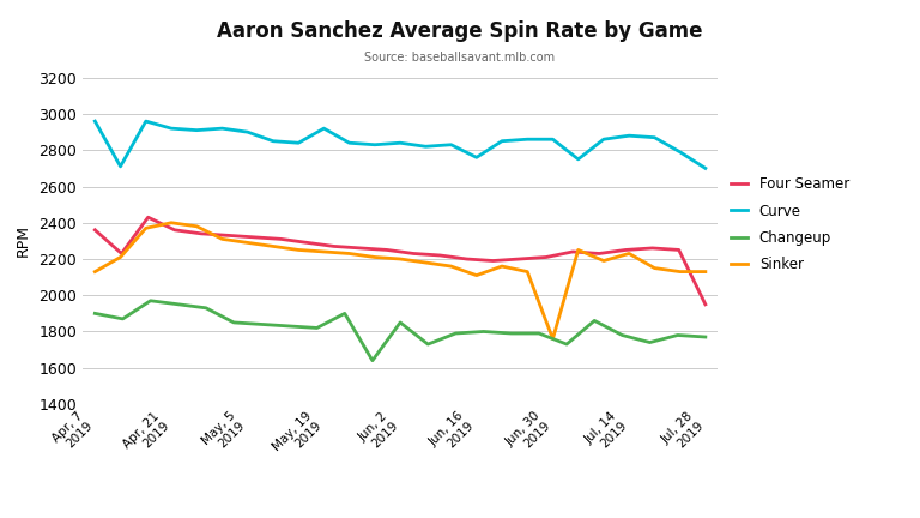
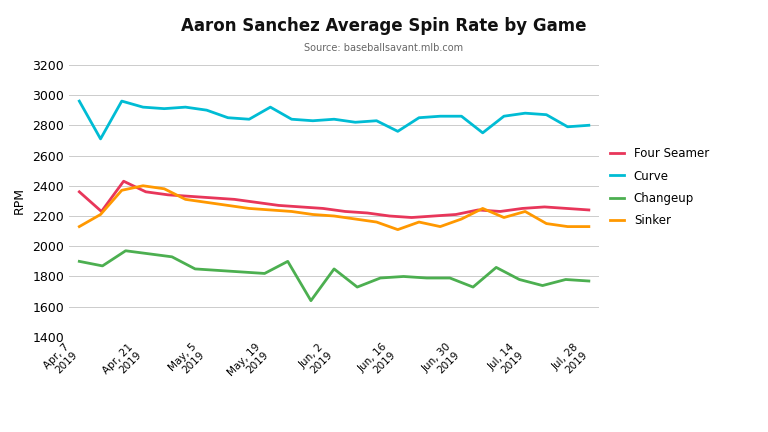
Sinker/Jun, 30 2019: 1760 -> 2180
Four Seamer/Jul, 28 2019: 1950 -> 2240
Curve/Jul, 28 2019: 2700 -> 2800
